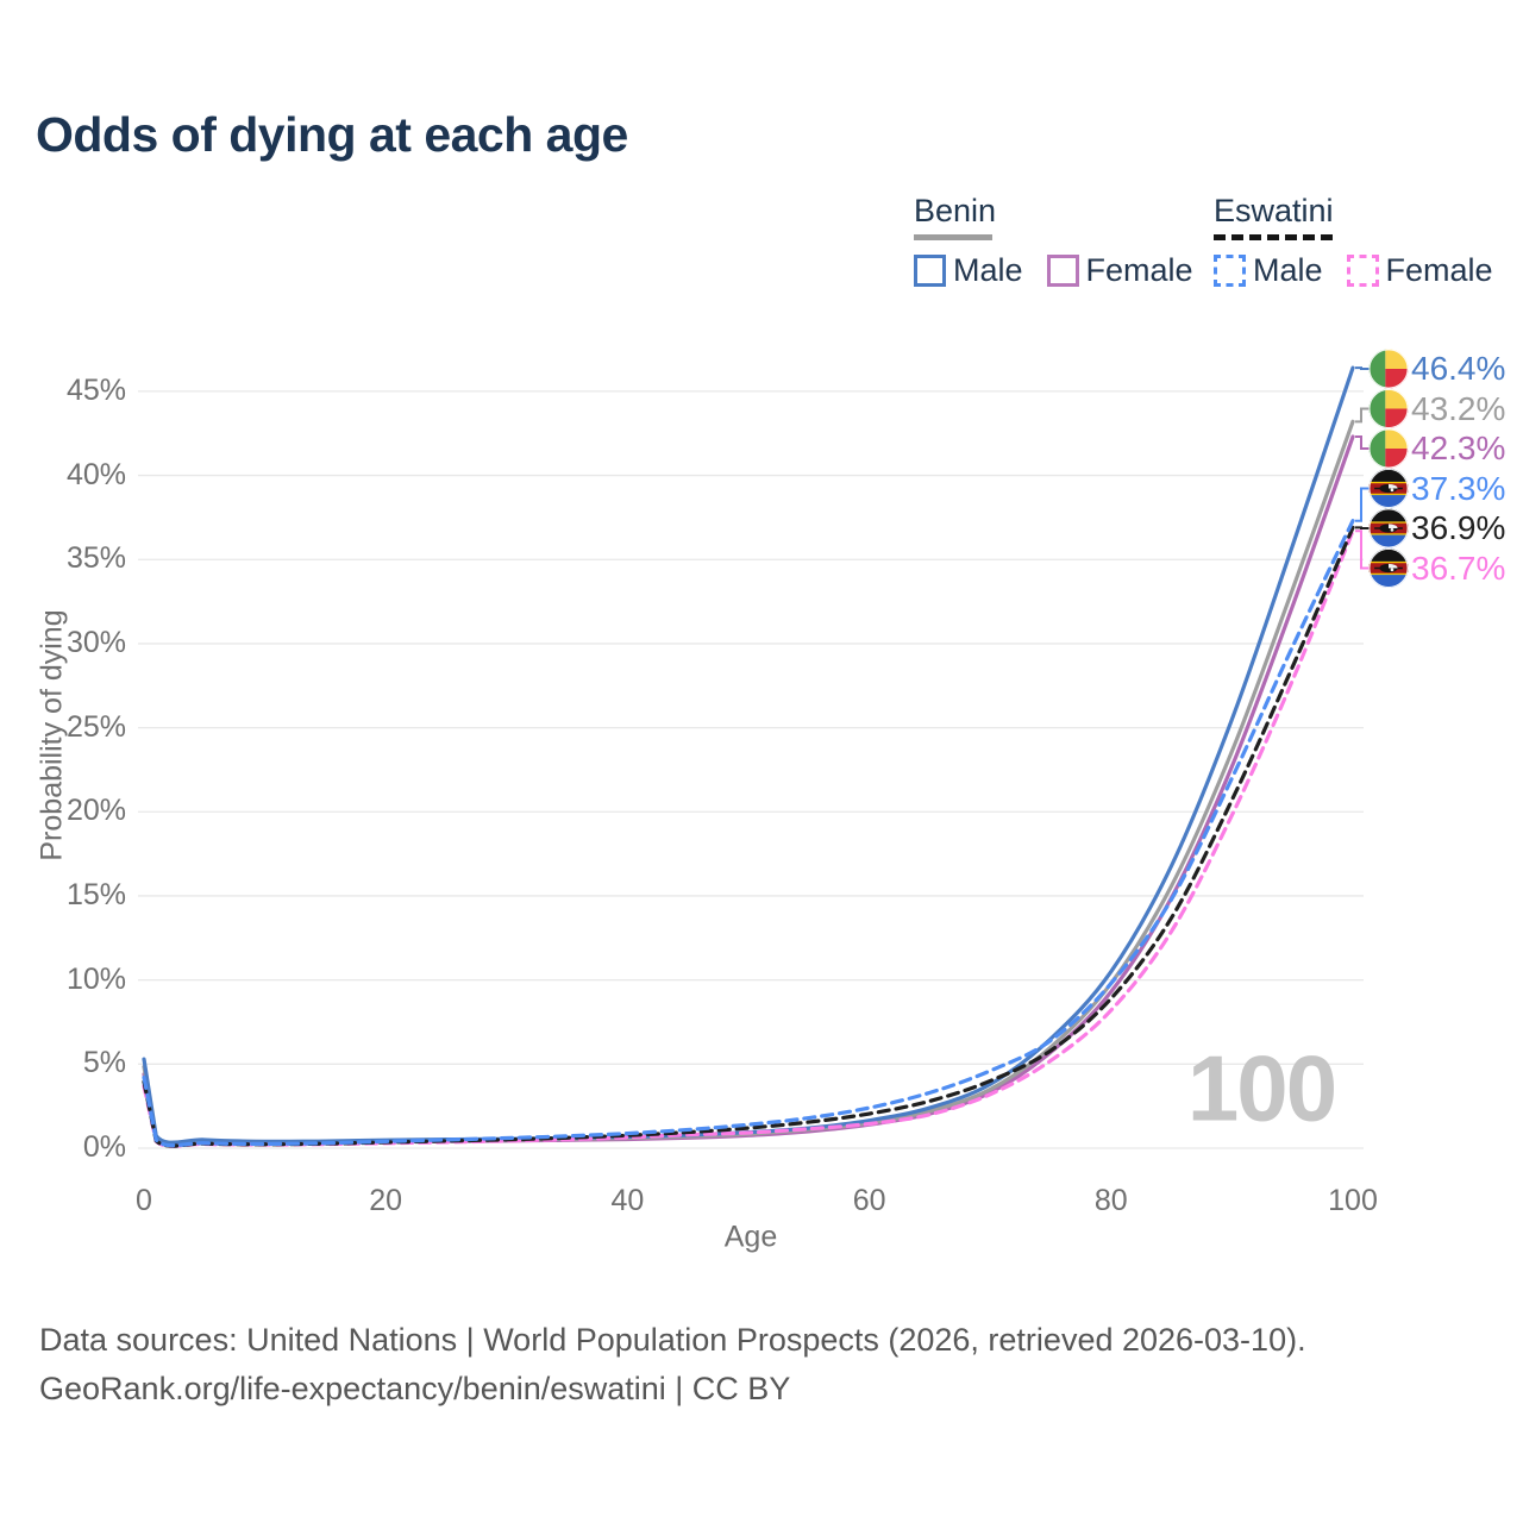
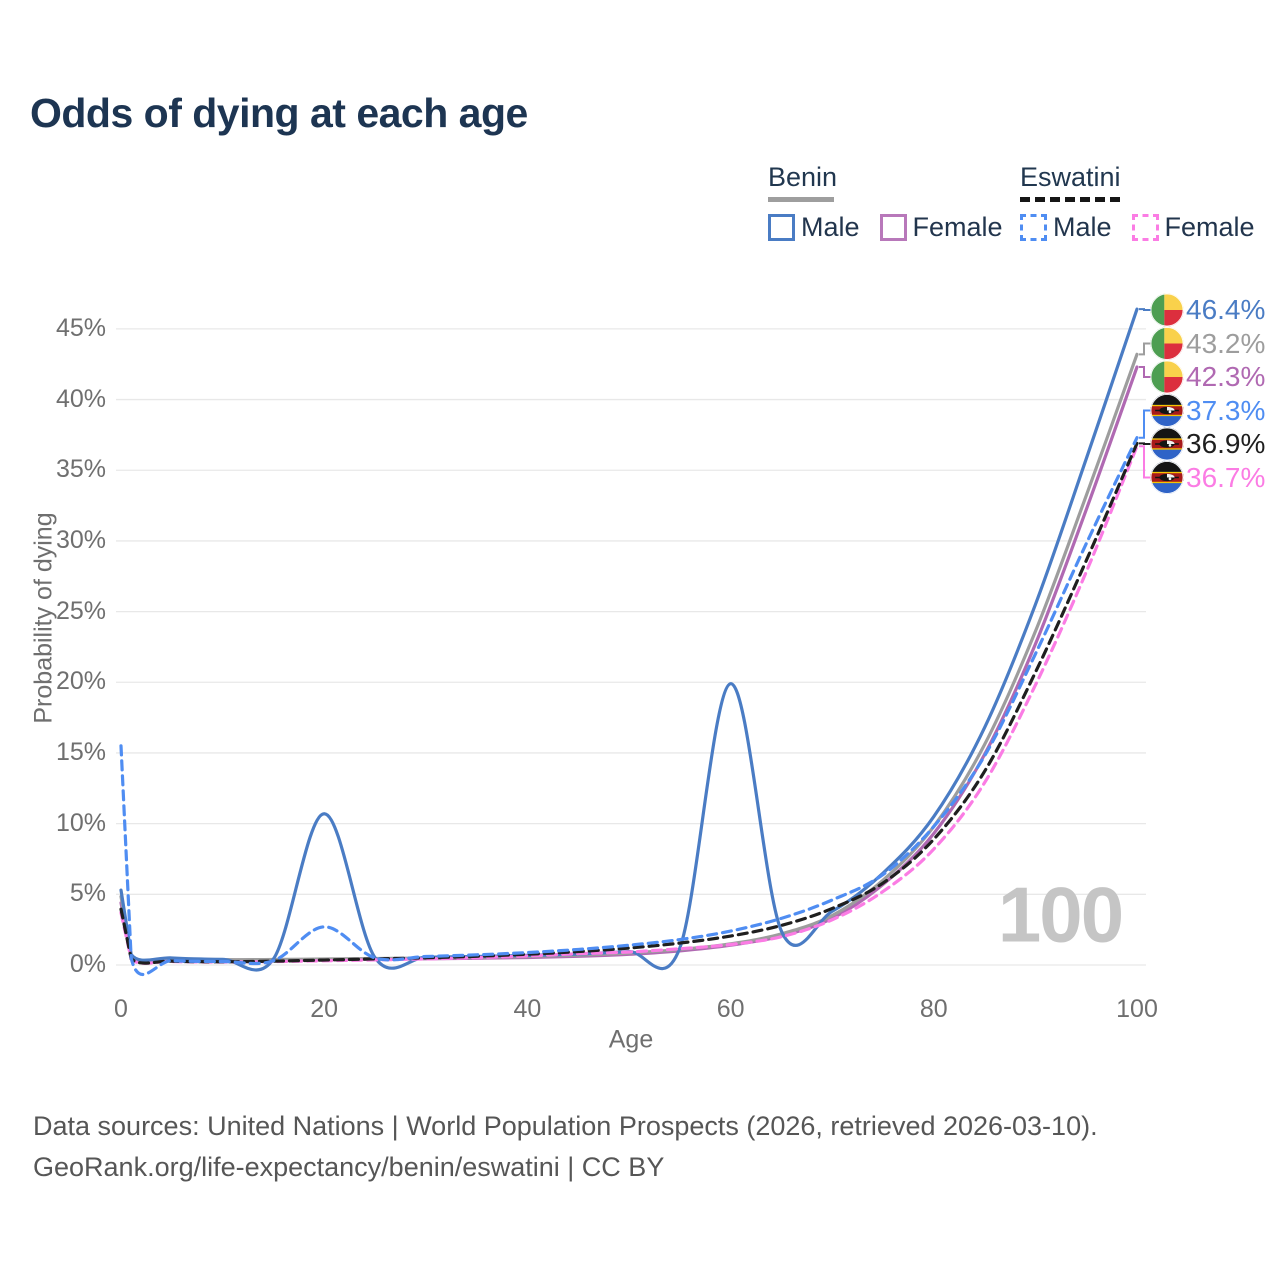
Eswatini Male/0: 4.2% -> 15.5%
Benin Male/20: 0.5% -> 10.7%
Eswatini Male/20: 0.4% -> 2.7%
Benin Male/60: 1.6% -> 19.9%
